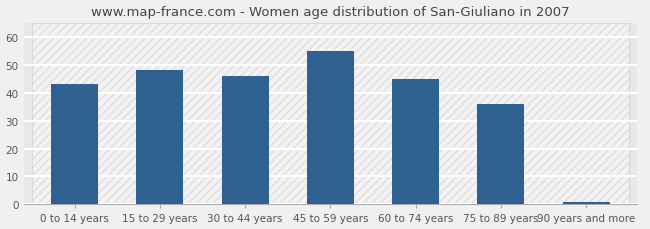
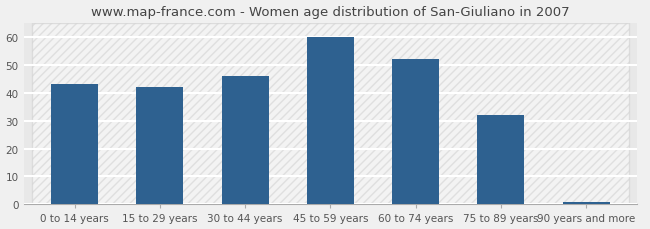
15 to 29 years: 48 -> 42
45 to 59 years: 55 -> 60
60 to 74 years: 45 -> 52
75 to 89 years: 36 -> 32
